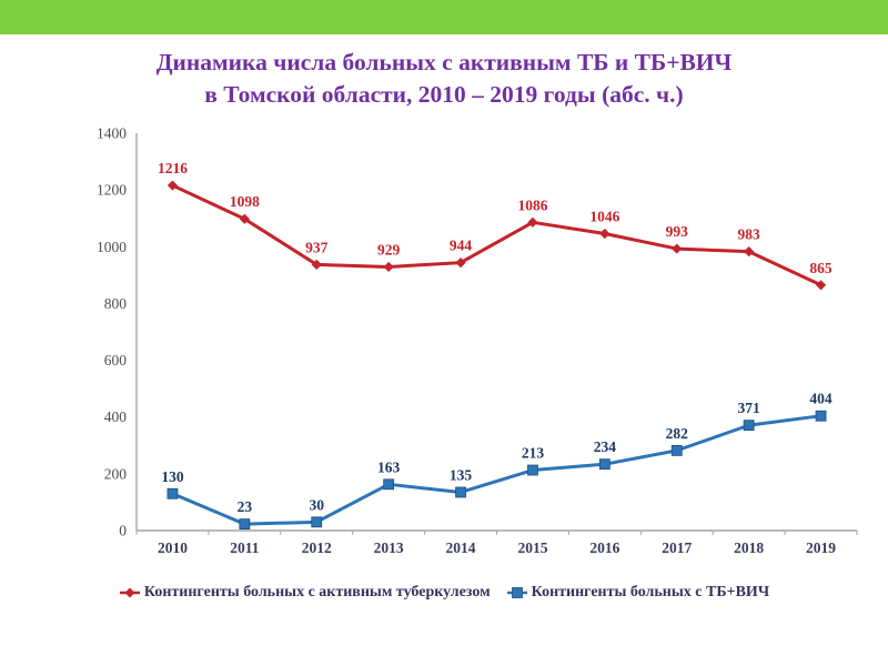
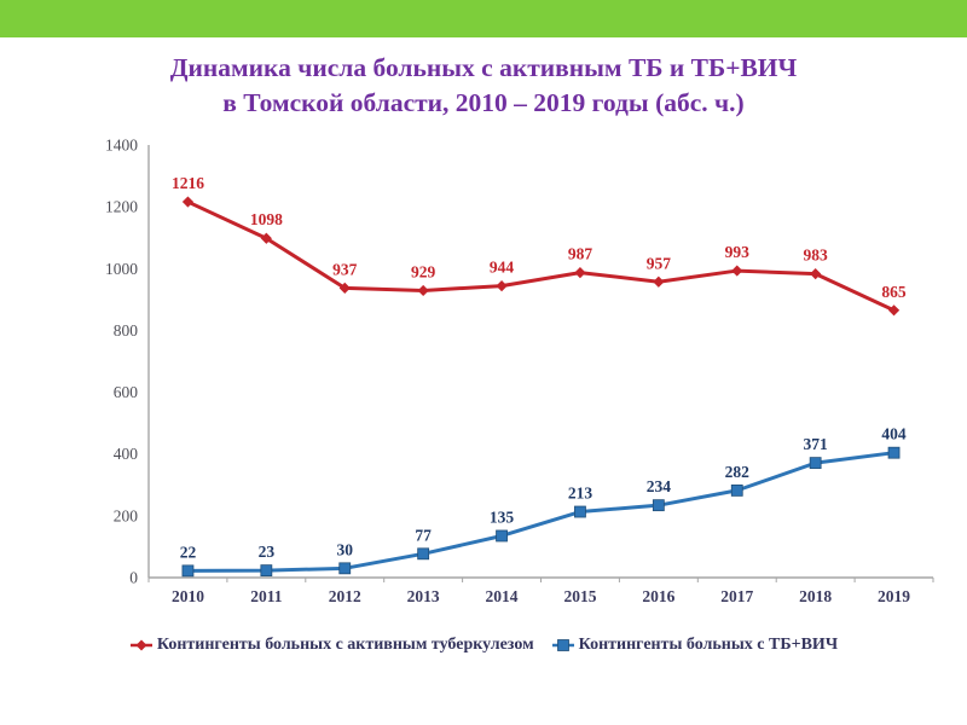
Контингенты больных с ТБ+ВИЧ/2010: 130 -> 22
Контингенты больных с ТБ+ВИЧ/2013: 163 -> 77
Контингенты больных с активным туберкулезом/2015: 1086 -> 987
Контингенты больных с активным туберкулезом/2016: 1046 -> 957
